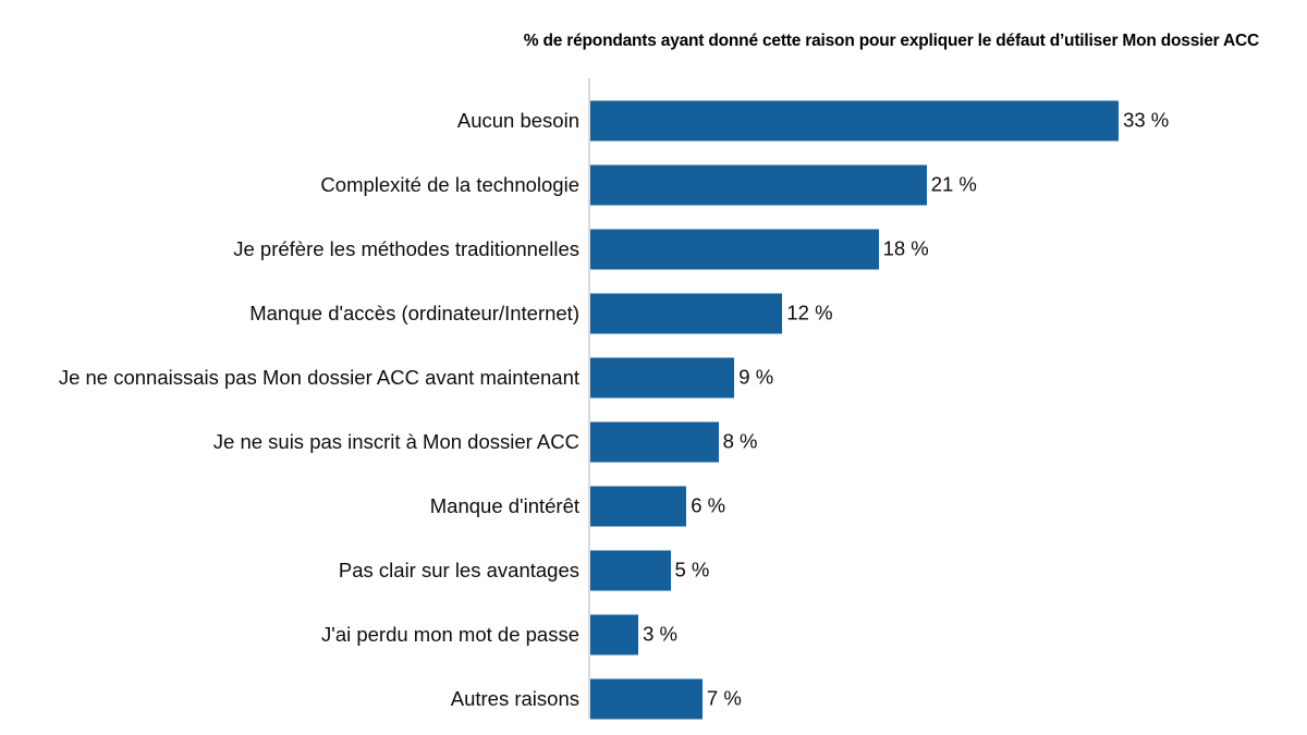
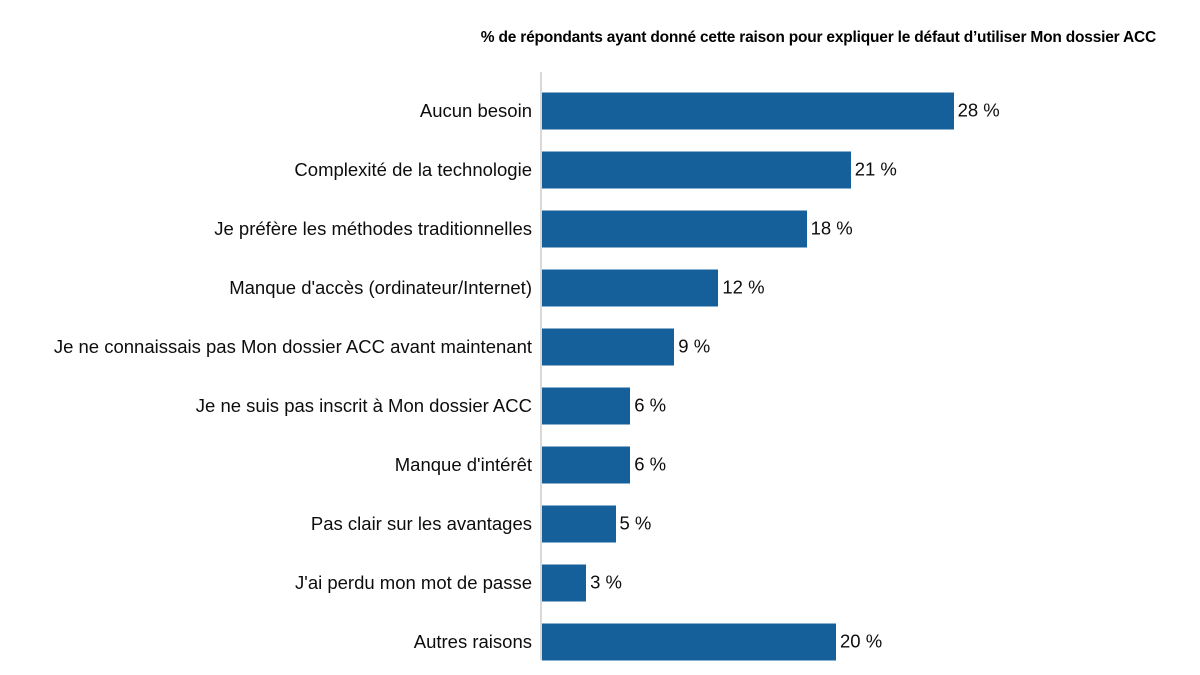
Aucun besoin: 33 -> 28
Je ne suis pas inscrit à Mon dossier ACC: 8 -> 6
Autres raisons: 7 -> 20
